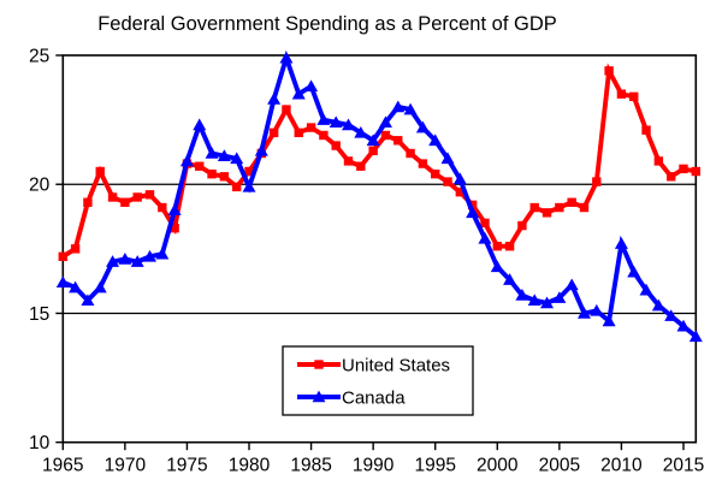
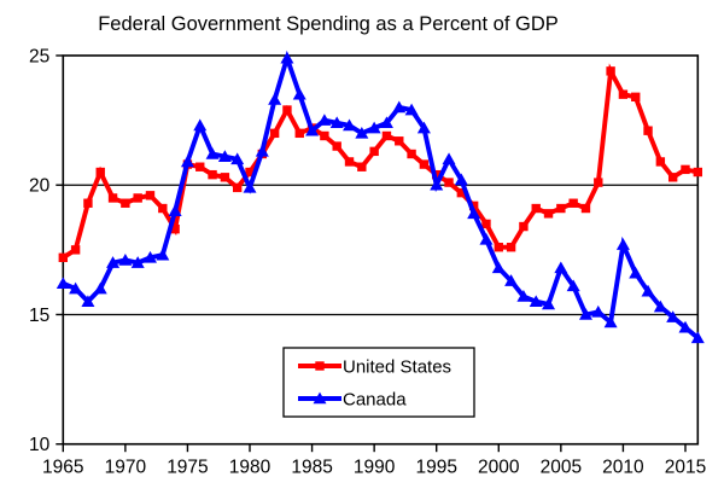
Canada/1985: 23.8 -> 22.1
Canada/1990: 21.7 -> 22.2
Canada/1995: 21.7 -> 20.0
Canada/2005: 15.6 -> 16.8
